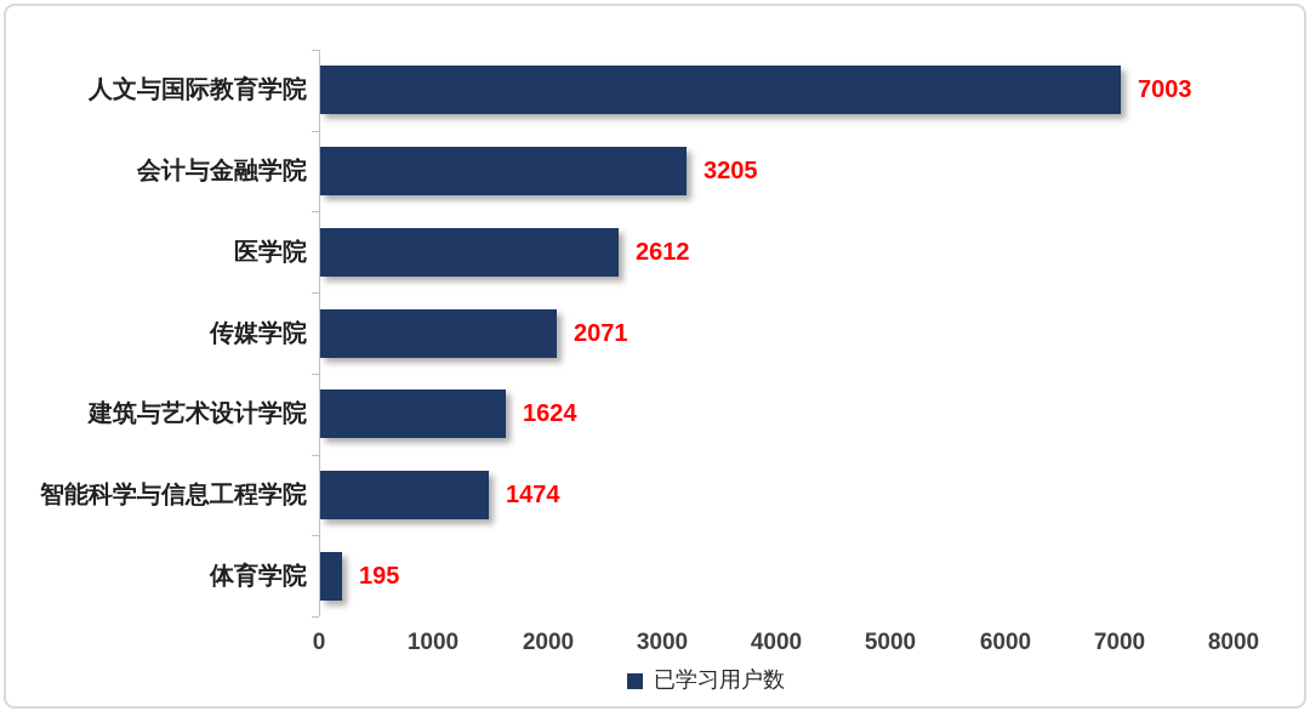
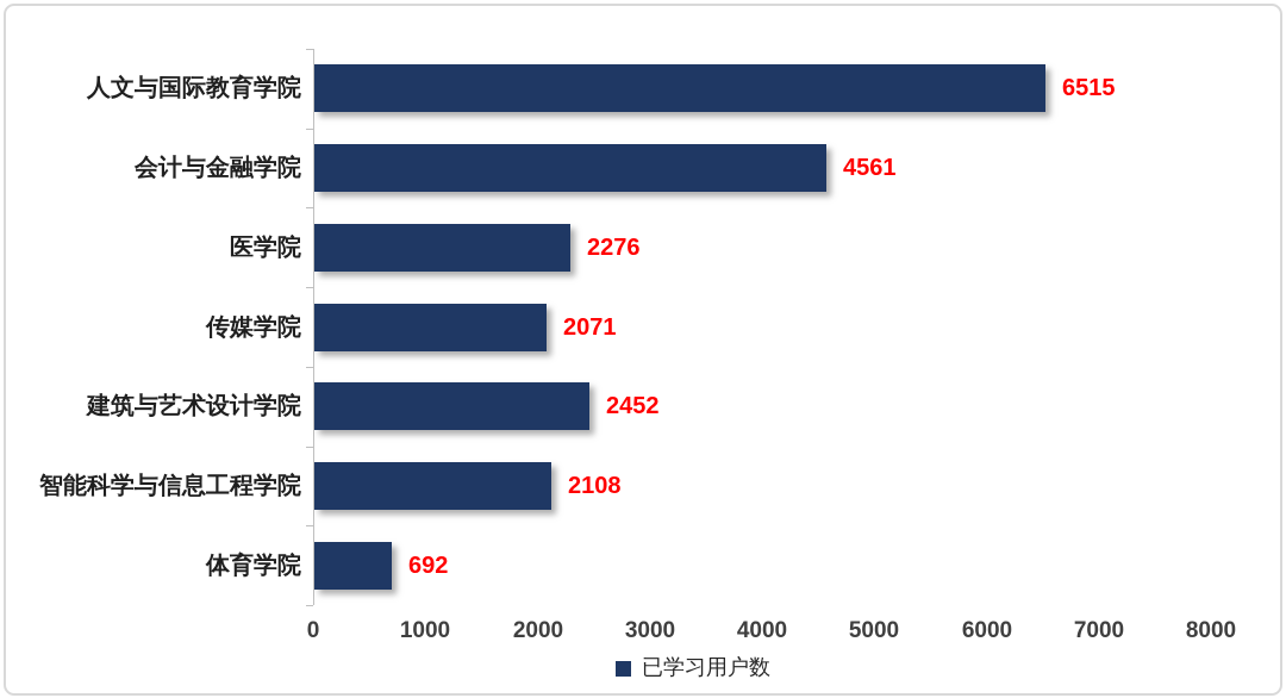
人文与国际教育学院: 7003 -> 6515
会计与金融学院: 3205 -> 4561
医学院: 2612 -> 2276
建筑与艺术设计学院: 1624 -> 2452
智能科学与信息工程学院: 1474 -> 2108
体育学院: 195 -> 692
